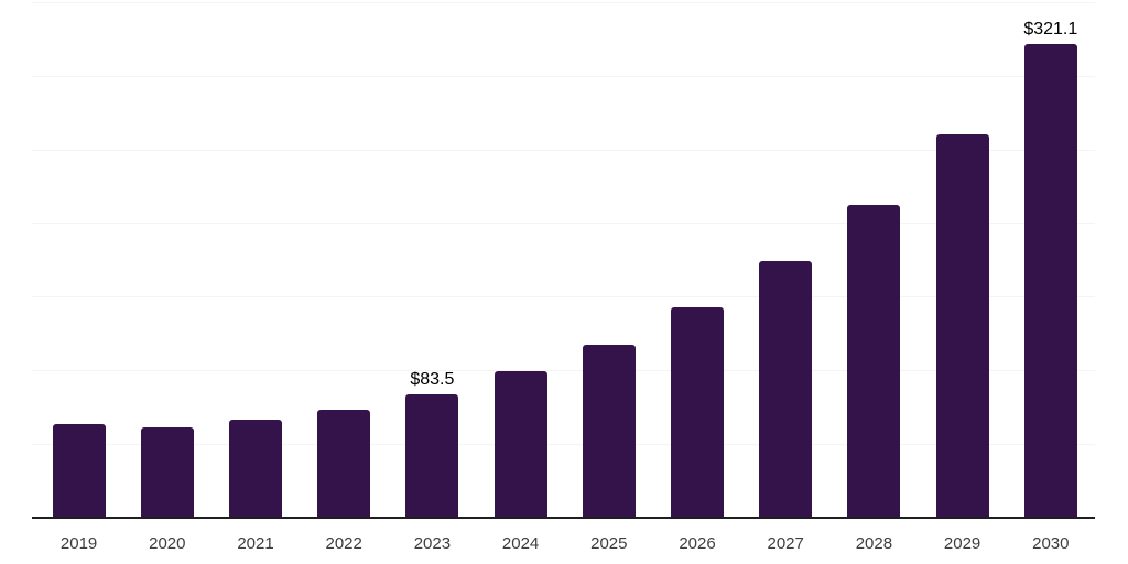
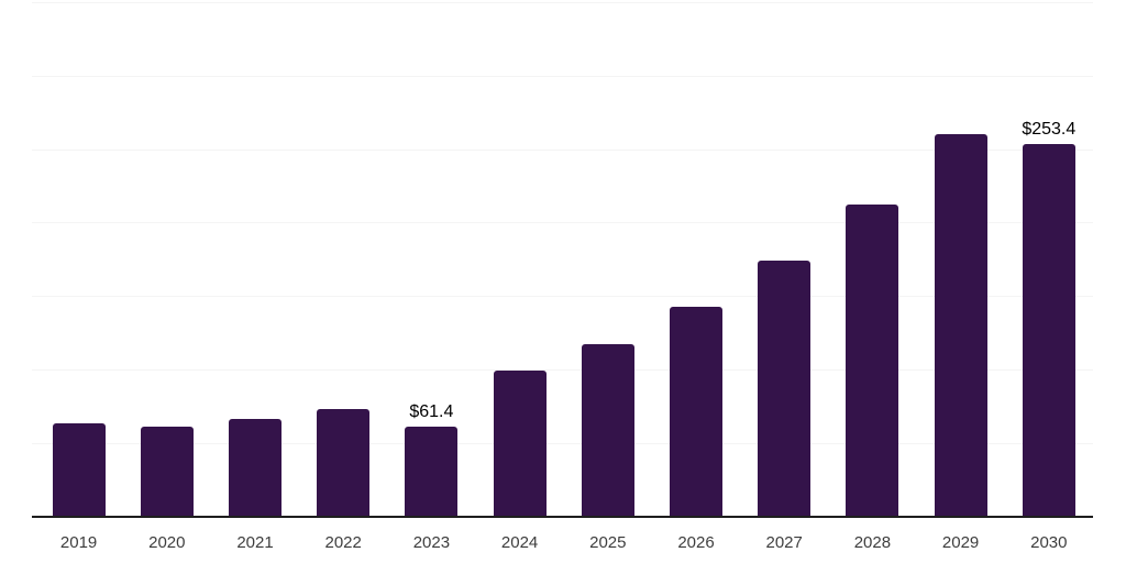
2023: $83.5 -> $61.4
2030: $321.1 -> $253.4
